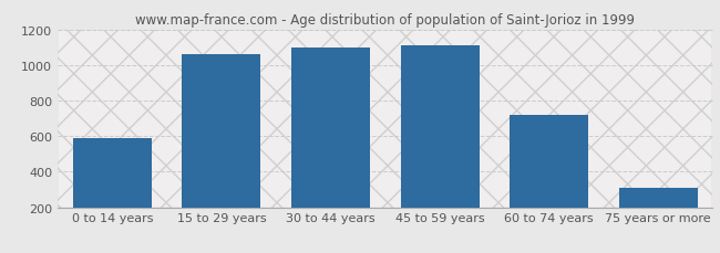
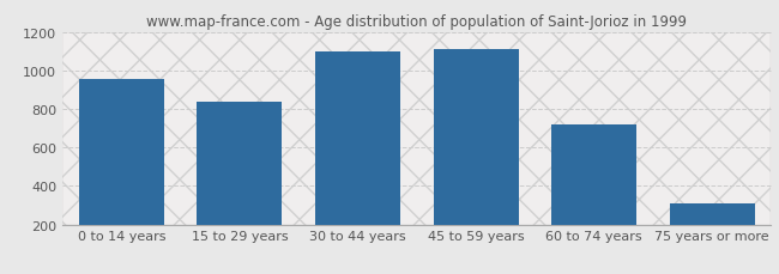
0 to 14 years: 590 -> 960
15 to 29 years: 1060 -> 840
